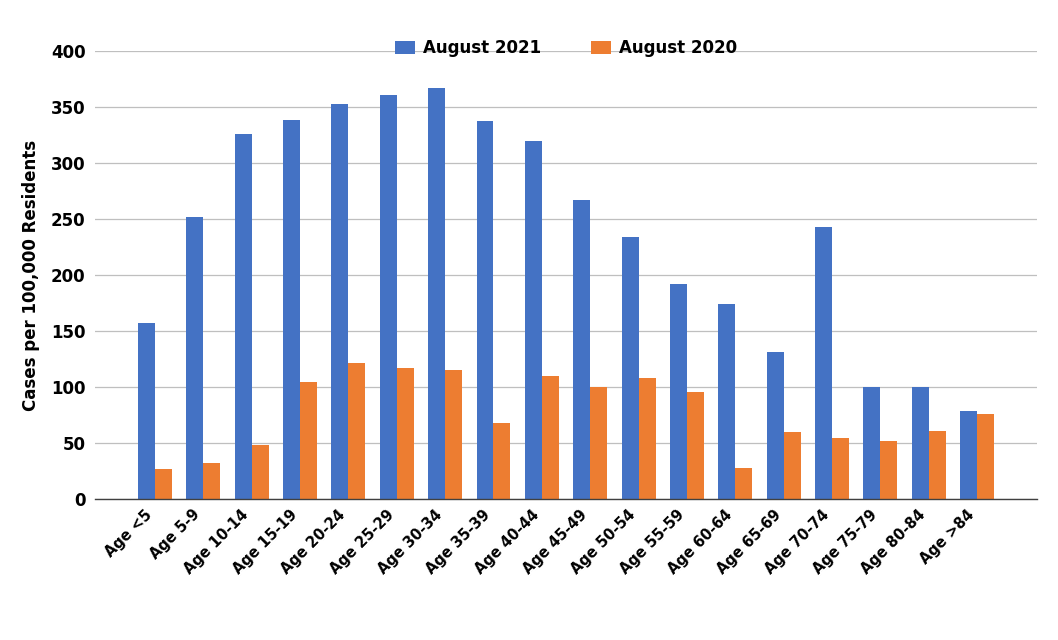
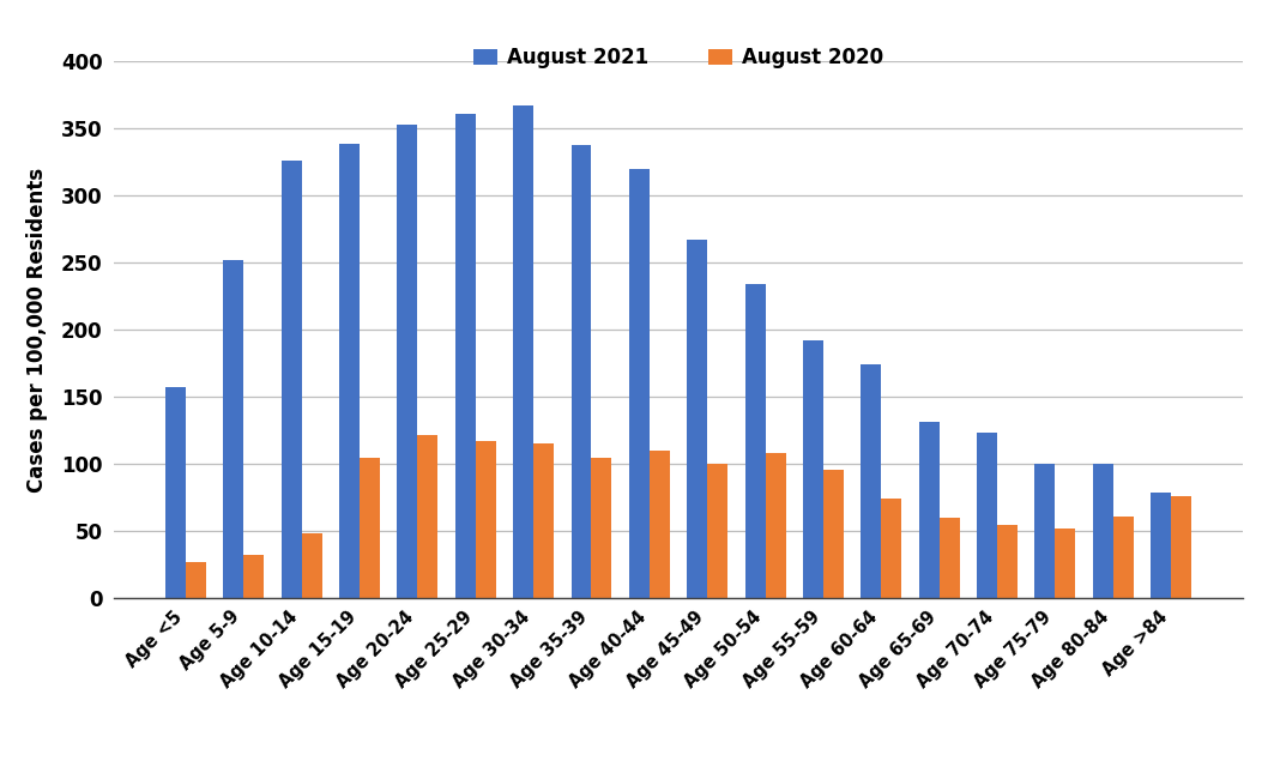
August 2020/Age 35-39: 68 -> 105
August 2020/Age 60-64: 28 -> 74
August 2021/Age 70-74: 243 -> 123
